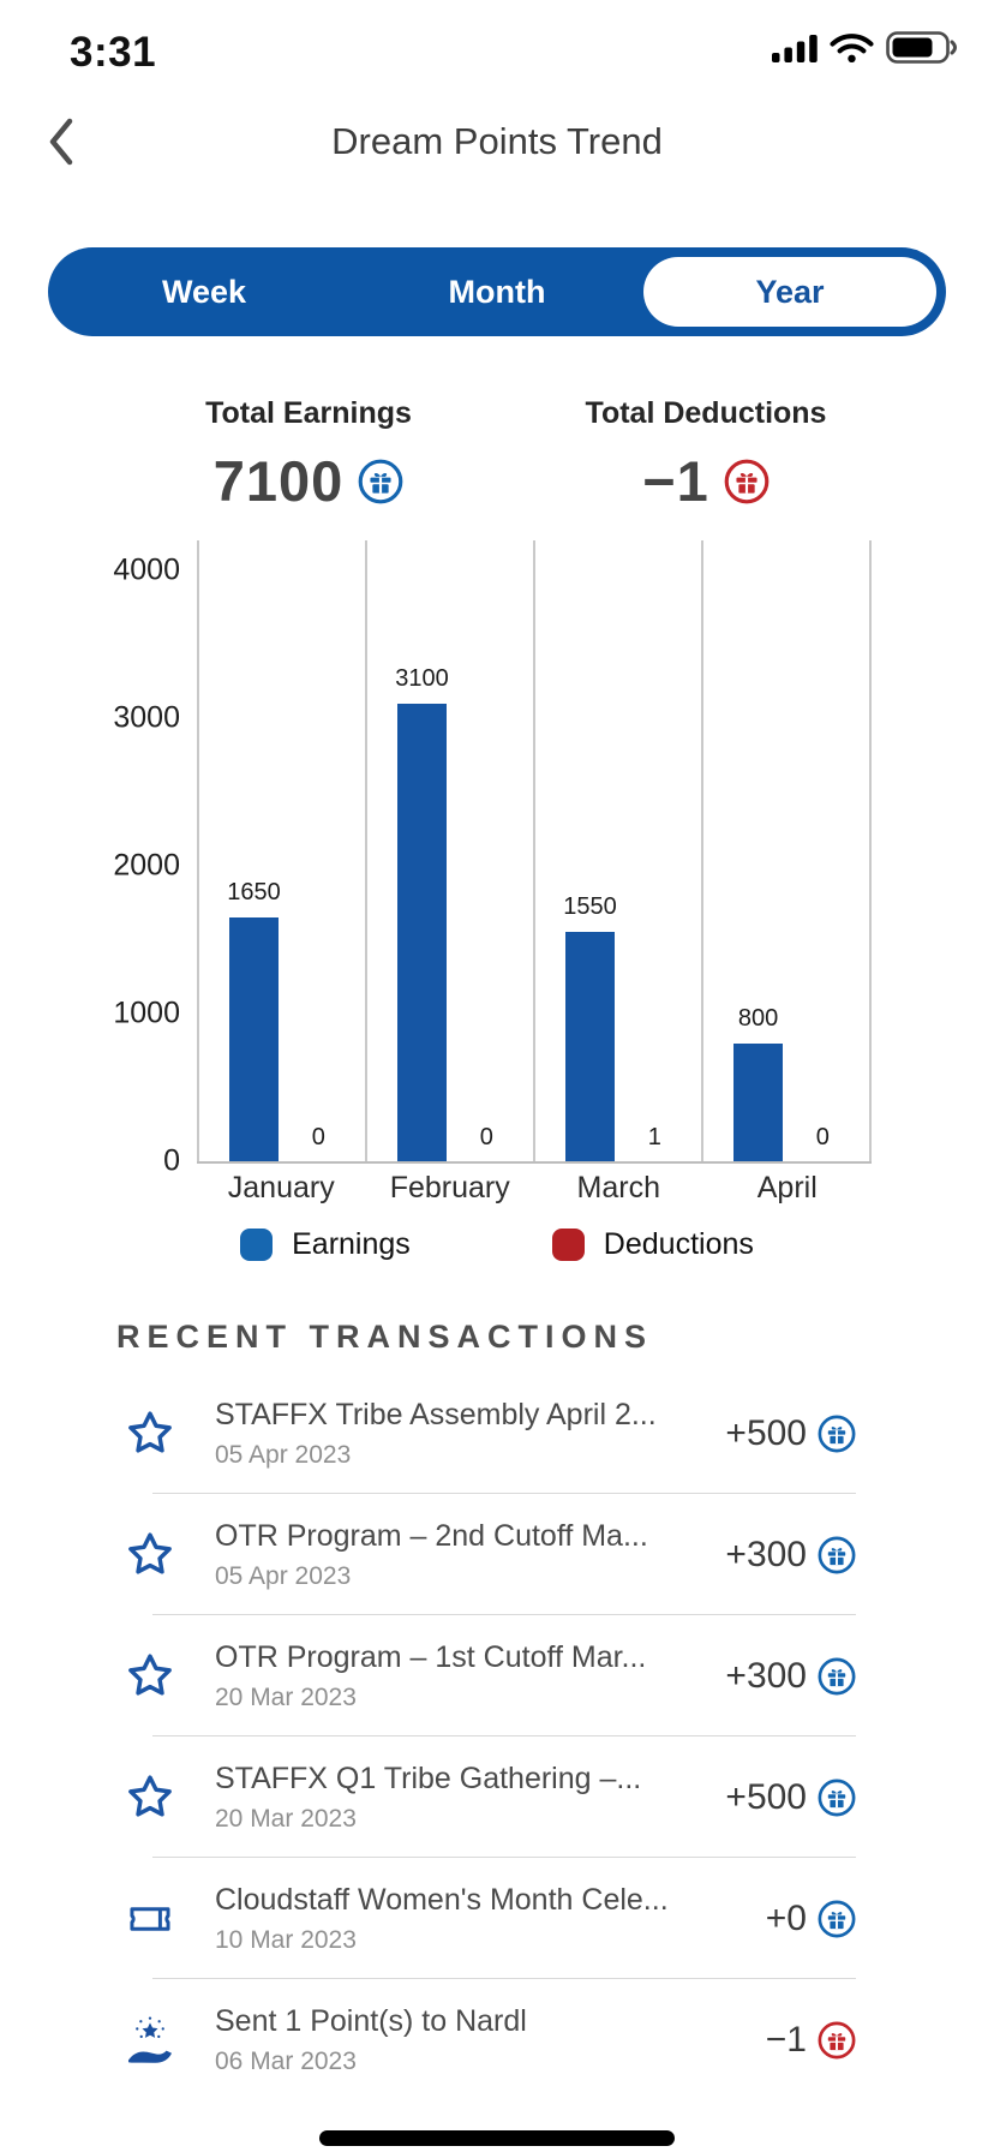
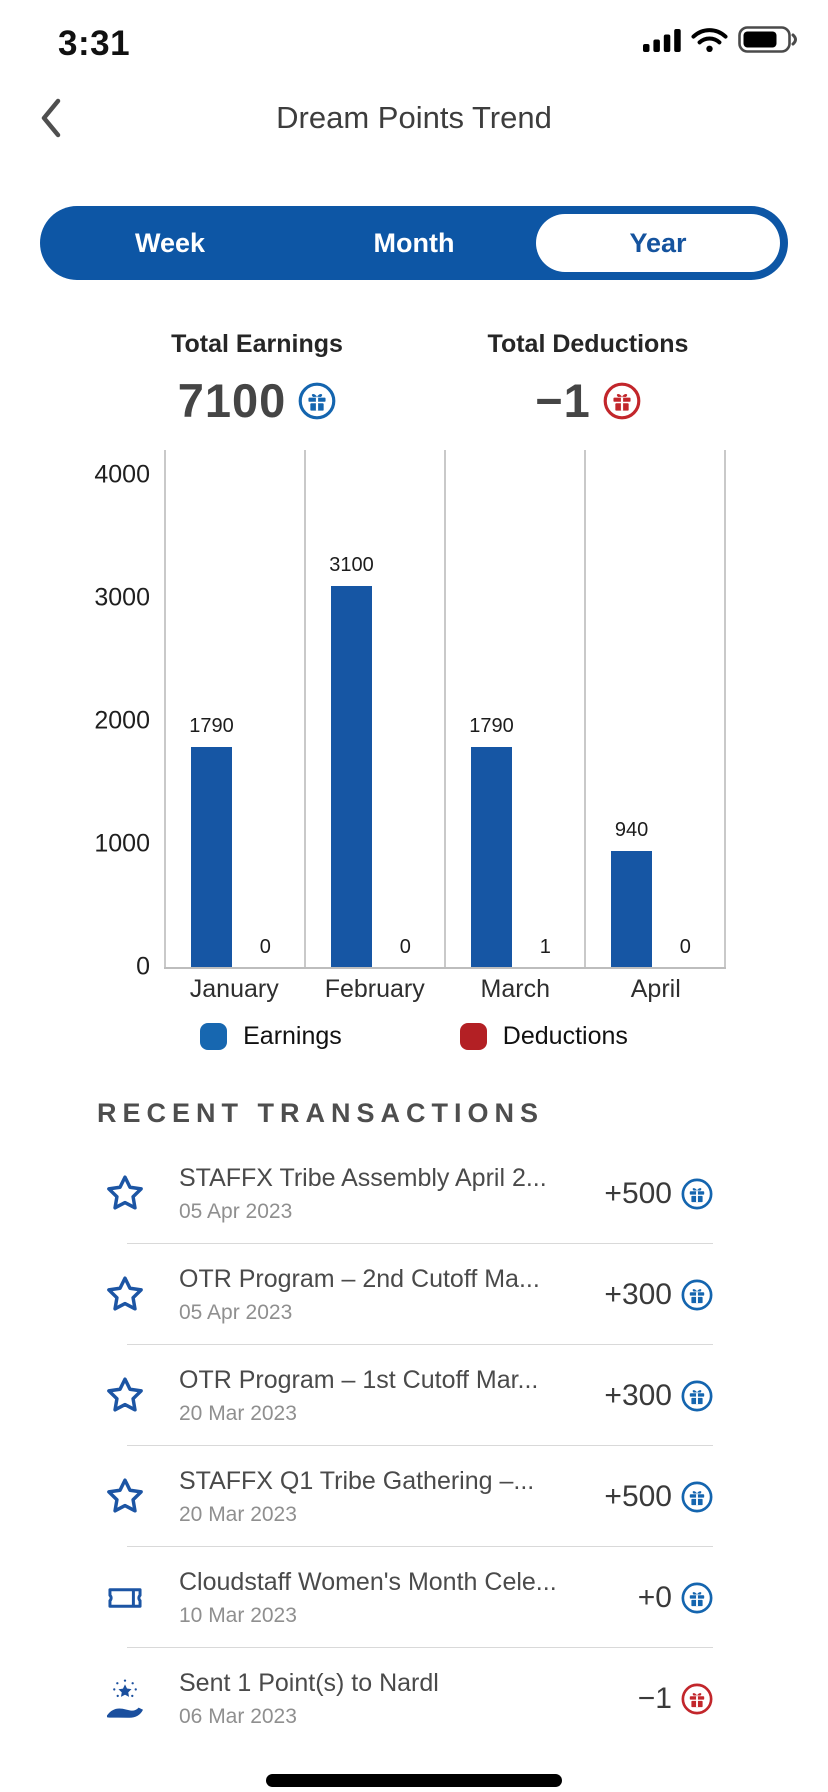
Earnings/January: 1650 -> 1790
Earnings/March: 1550 -> 1790
Earnings/April: 800 -> 940
